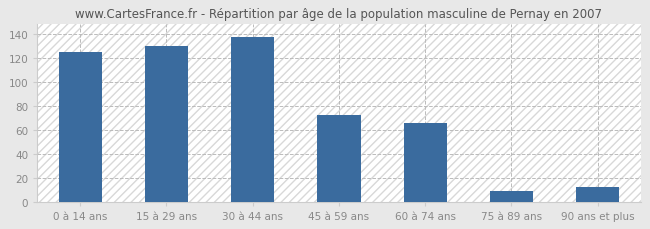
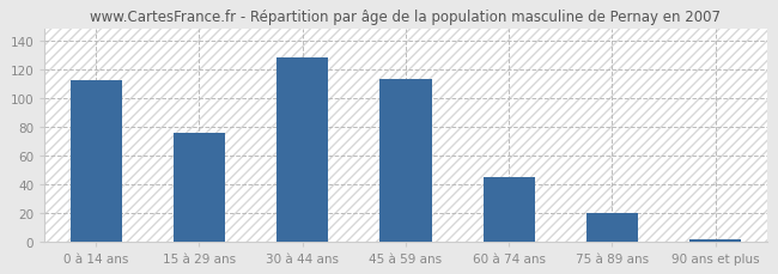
0 à 14 ans: 125 -> 112
15 à 29 ans: 130 -> 76
30 à 44 ans: 137 -> 128
45 à 59 ans: 72 -> 113
60 à 74 ans: 66 -> 45
75 à 89 ans: 9 -> 20
90 ans et plus: 12 -> 1
